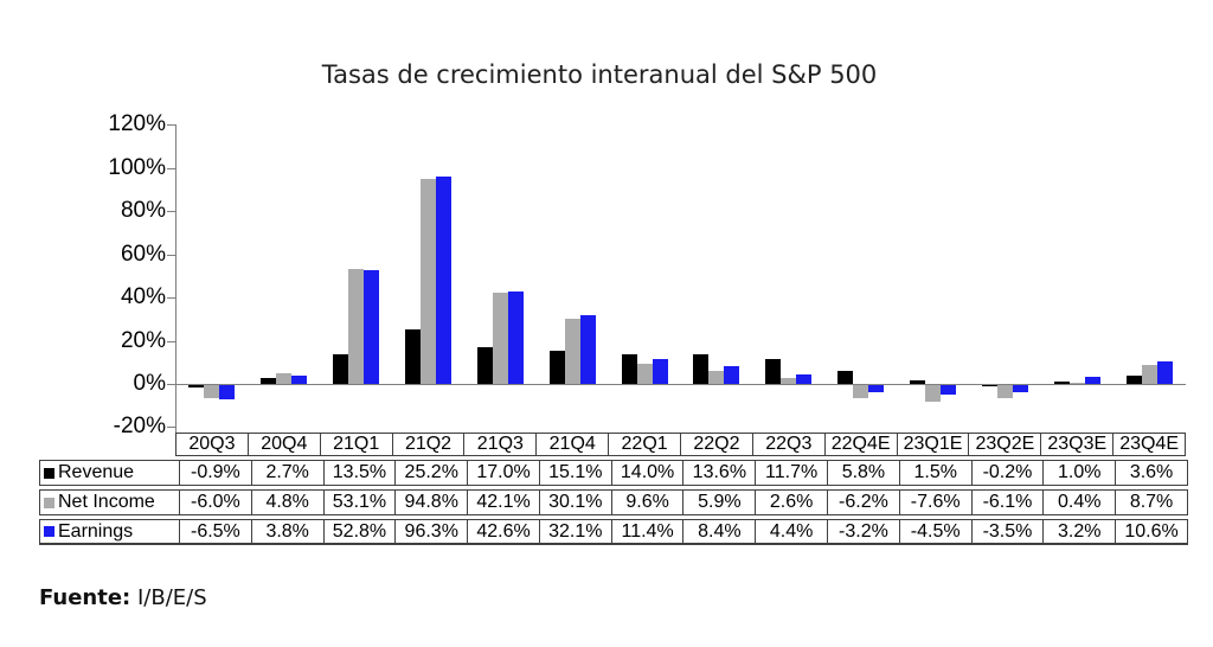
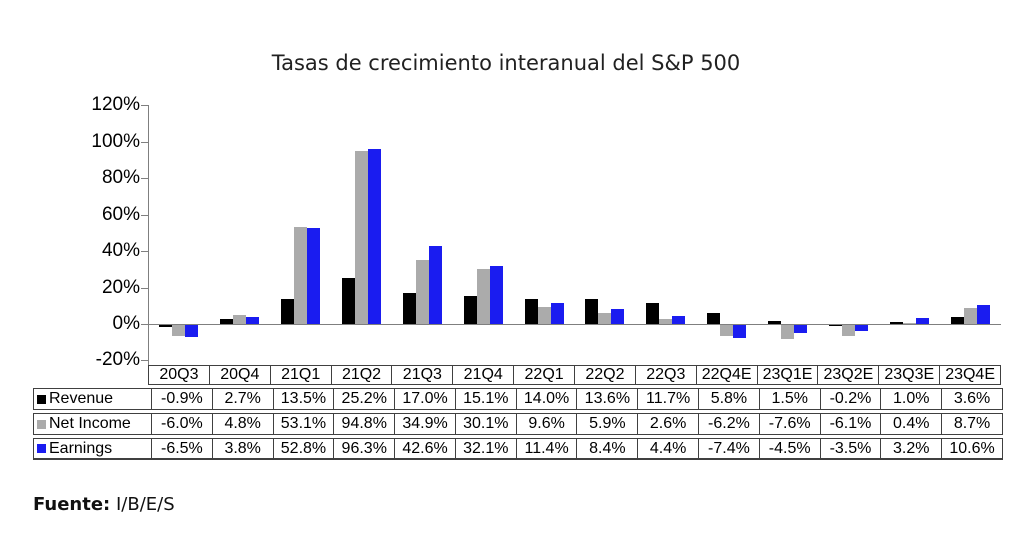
Net Income/21Q3: 42.1% -> 34.9%
Earnings/22Q4E: -3.2% -> -7.4%
